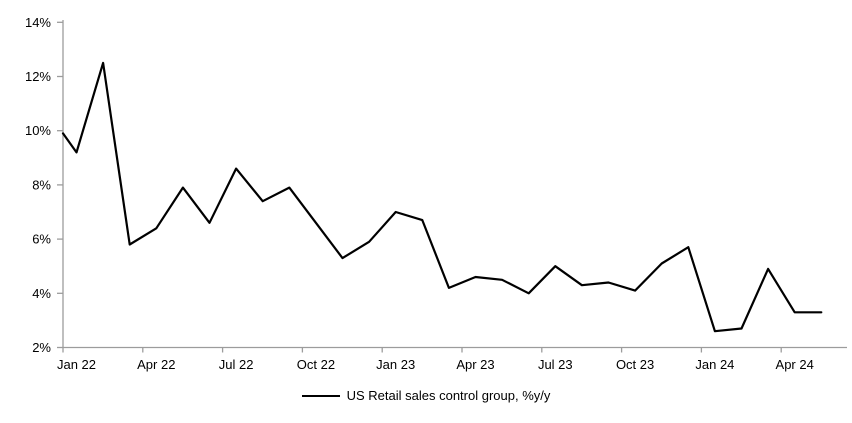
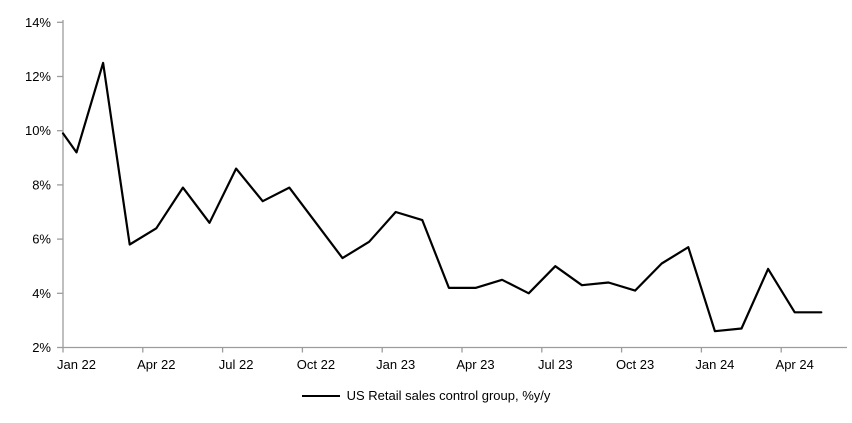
Apr 23: 4.6% -> 4.2%
